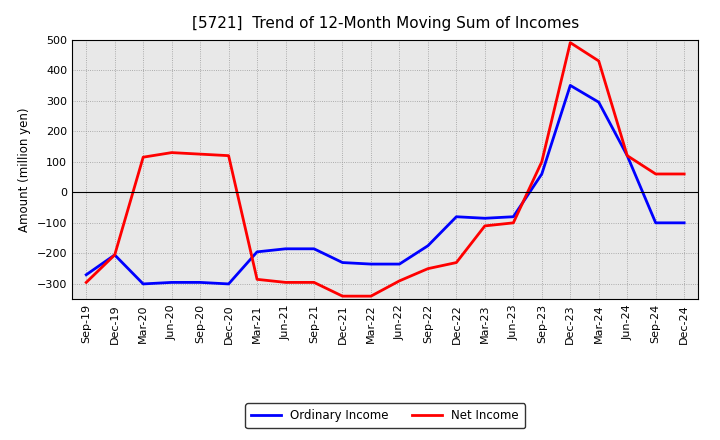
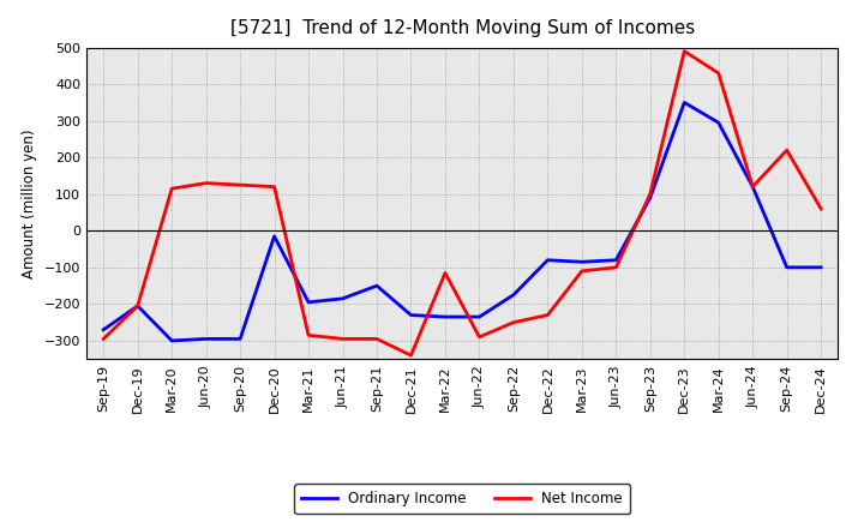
Ordinary Income/Dec-20: -300 -> -15
Ordinary Income/Sep-21: -185 -> -150
Net Income/Mar-22: -340 -> -115
Ordinary Income/Sep-23: 60 -> 90
Net Income/Sep-24: 60 -> 220
